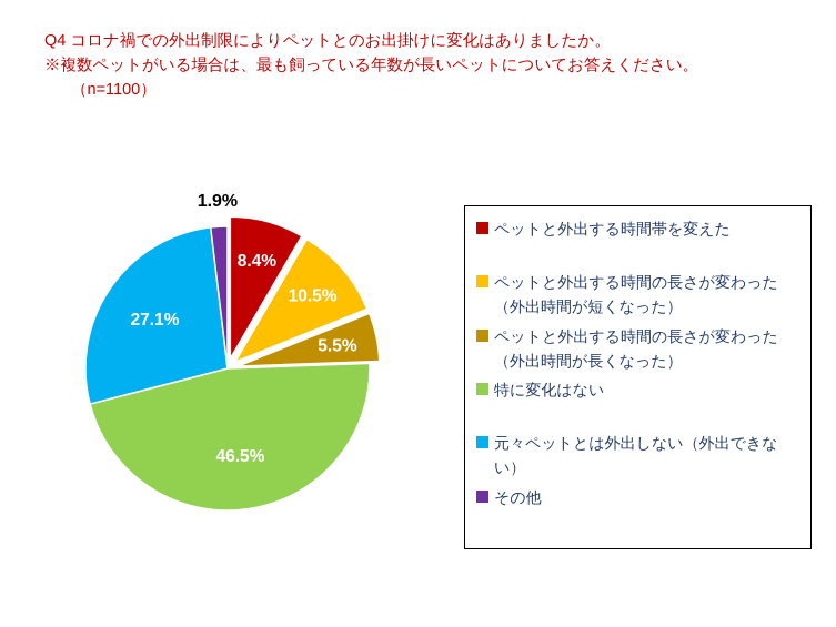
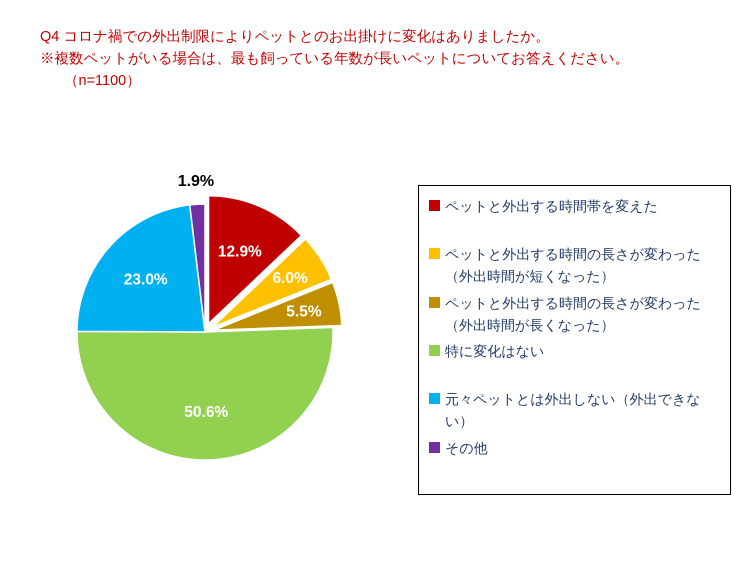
ペットと外出する時間帯を変えた: 8.4% -> 12.9%
ペットと外出する時間の長さが変わった（外出時間が短くなった）: 10.5% -> 6.0%
特に変化はない: 46.5% -> 50.6%
元々ペットとは外出しない（外出できない）: 27.1% -> 23.0%
